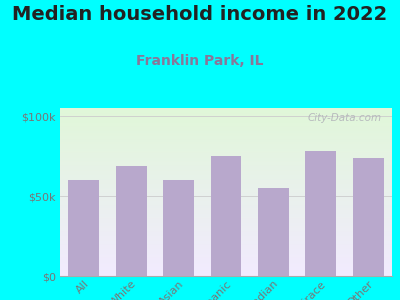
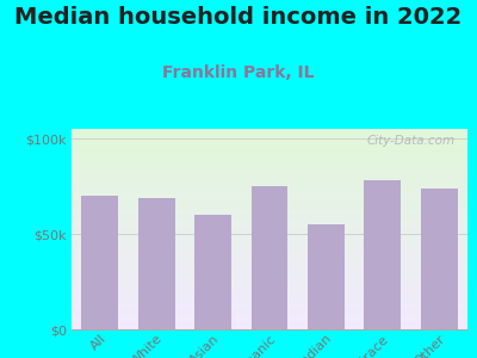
All: $60k -> $70k
